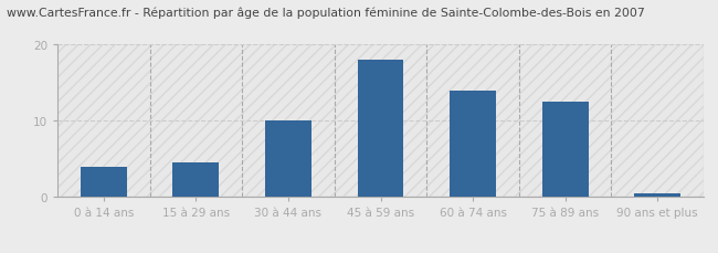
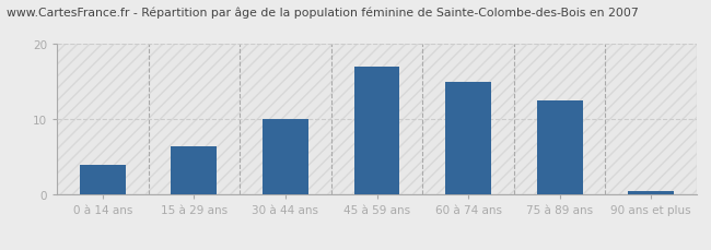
15 à 29 ans: 4.6 -> 6.5
45 à 59 ans: 18.0 -> 17.0
60 à 74 ans: 14.0 -> 15.0
